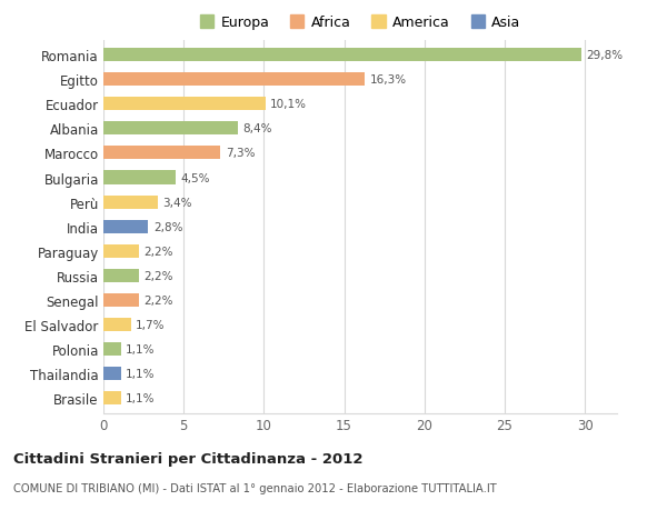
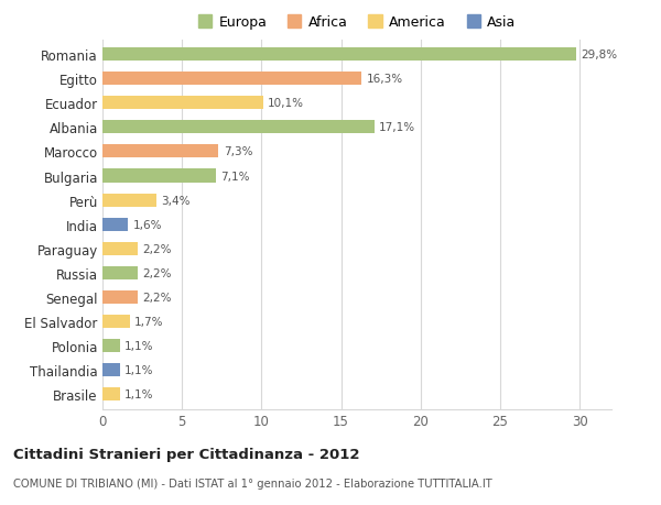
Albania: 8,4% -> 17,1%
Bulgaria: 4,5% -> 7,1%
India: 2,8% -> 1,6%
